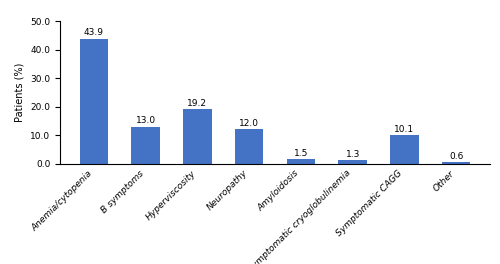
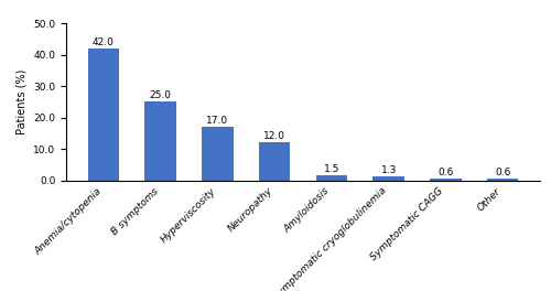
Anemia/cytopenia: 43.9 -> 42.0
B symptoms: 13.0 -> 25.0
Hyperviscosity: 19.2 -> 17.0
Symptomatic CAGG: 10.1 -> 0.6
